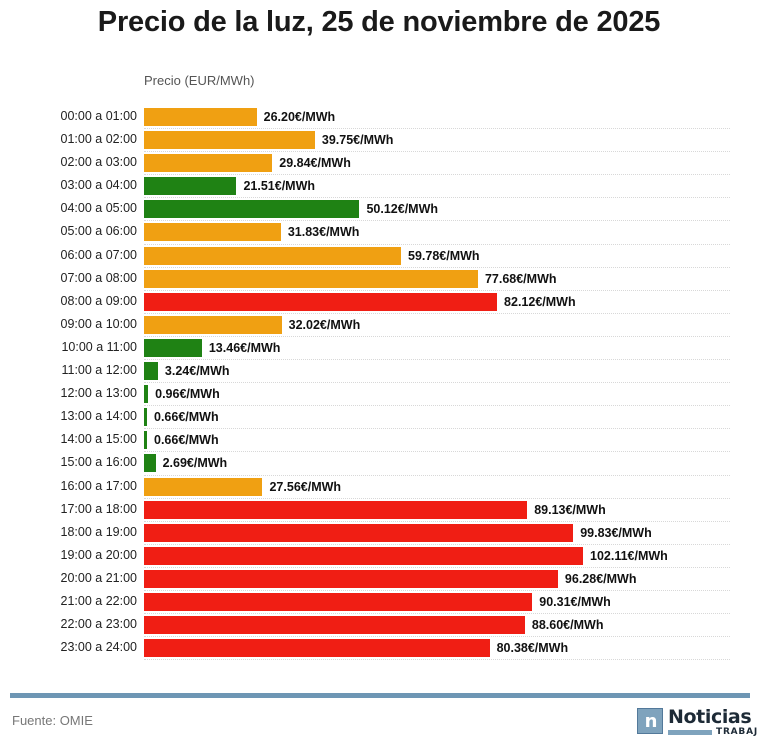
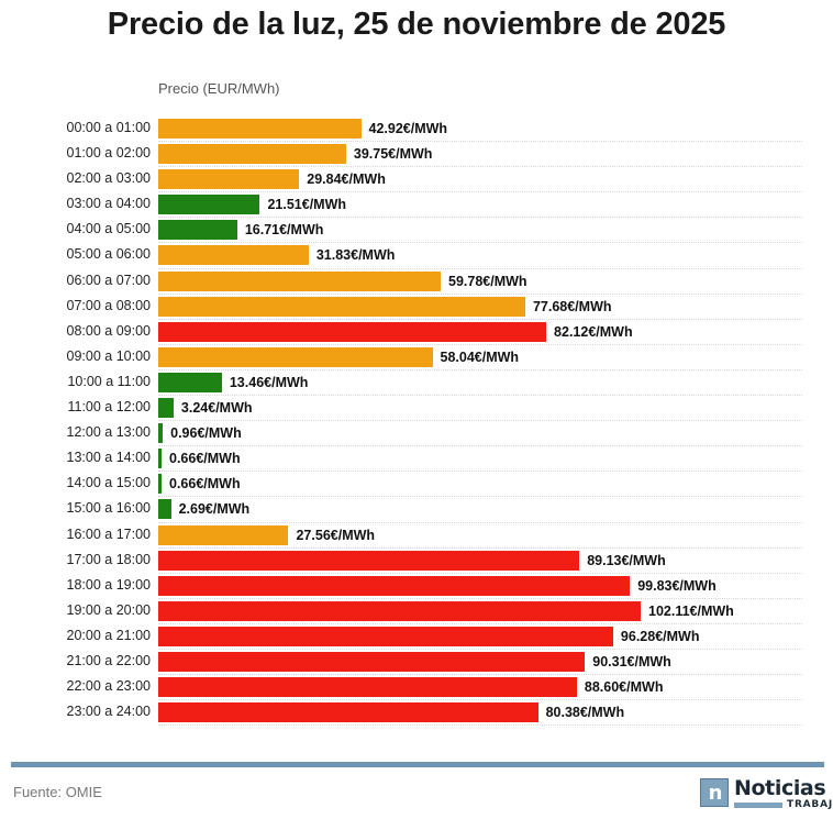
00:00 a 01:00: 26.20 -> 42.92
04:00 a 05:00: 50.12 -> 16.71
09:00 a 10:00: 32.02 -> 58.04
